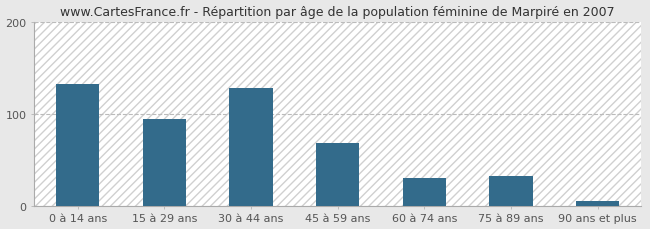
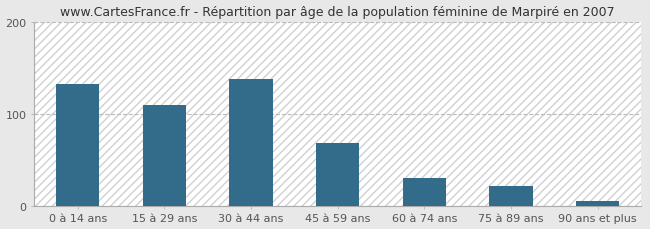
15 à 29 ans: 94 -> 109
30 à 44 ans: 128 -> 138
75 à 89 ans: 32 -> 22
